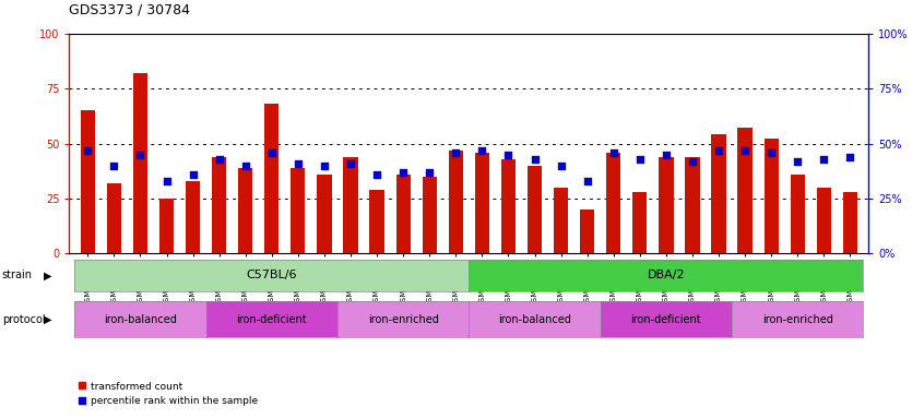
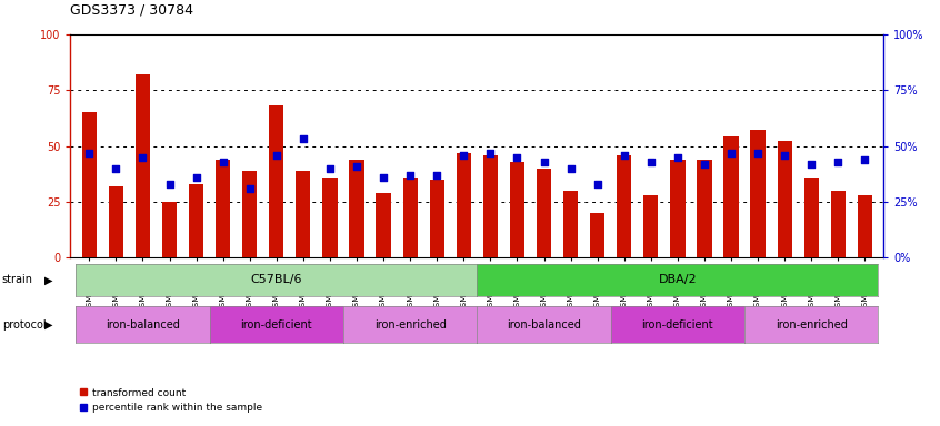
percentile rank within the sample/GSM262797: 40 -> 31
percentile rank within the sample/GSM262799: 41 -> 53
